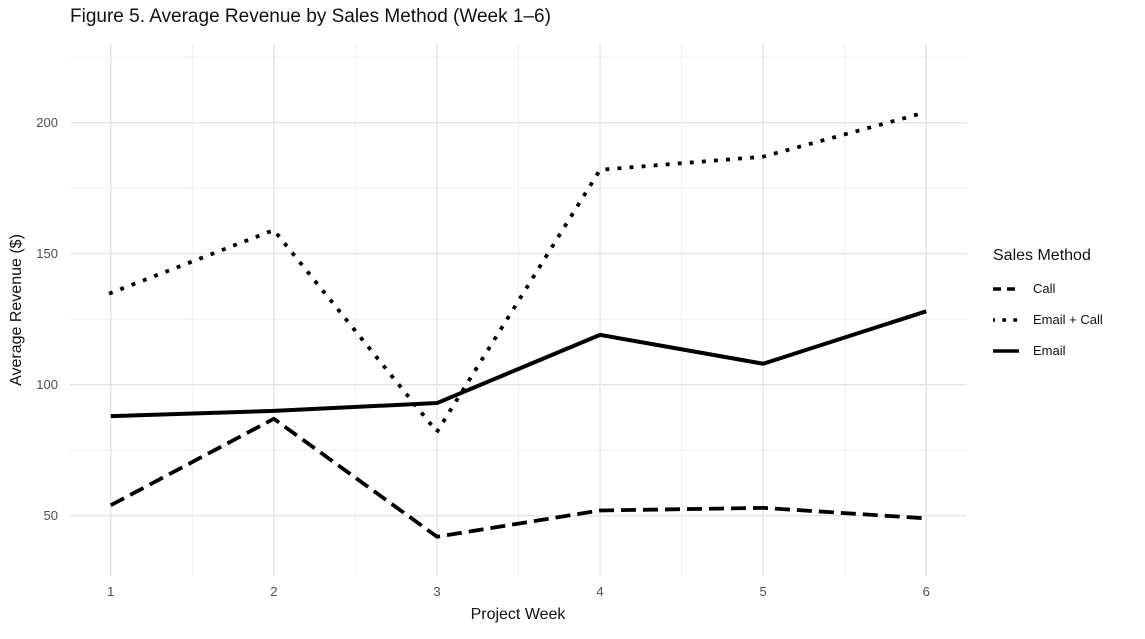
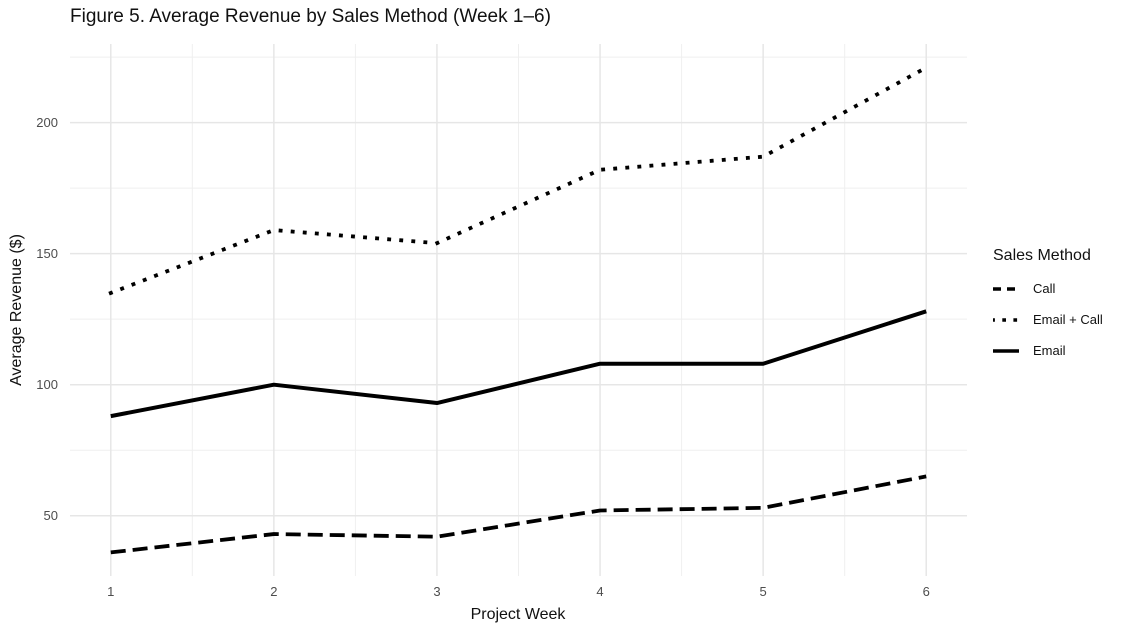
Call/1: 54 -> 36
Call/2: 87 -> 43
Email/2: 90 -> 100
Email + Call/3: 82 -> 154
Email/4: 119 -> 108
Call/6: 49 -> 65
Email + Call/6: 204 -> 221
